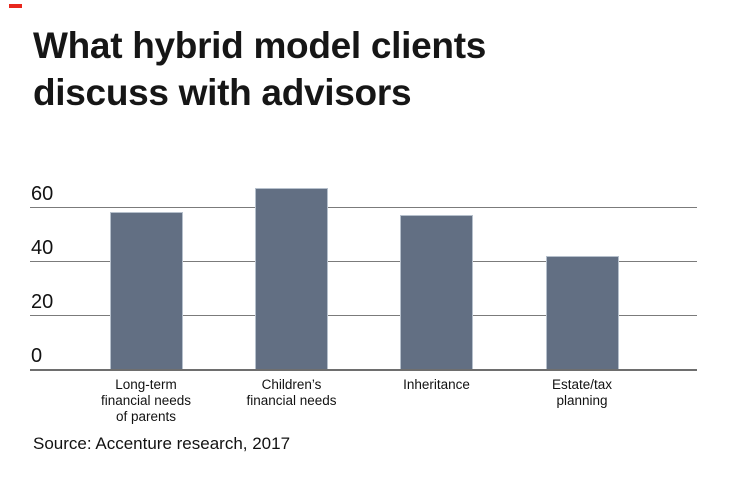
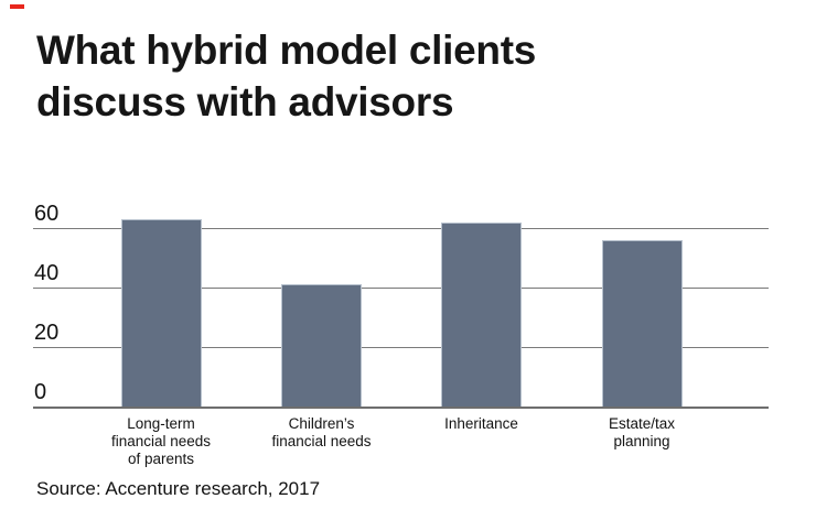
Long-term financial needs of parents: 58 -> 63
Children’s financial needs: 67 -> 41
Inheritance: 57 -> 62
Estate/tax planning: 42 -> 56
